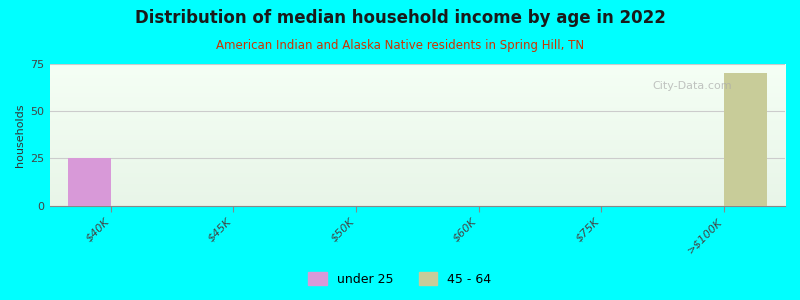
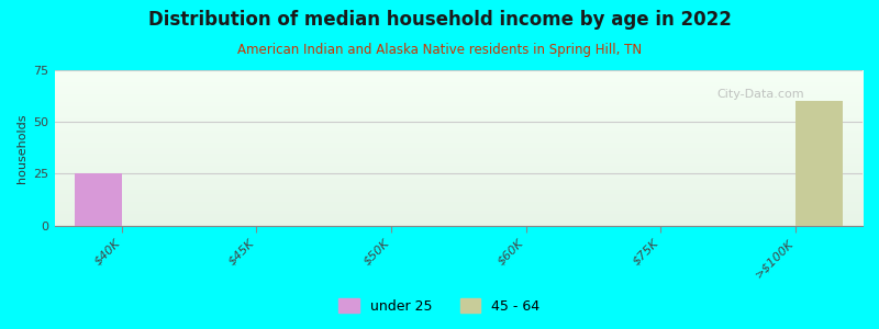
45 - 64/>$100K: 70 -> 60
